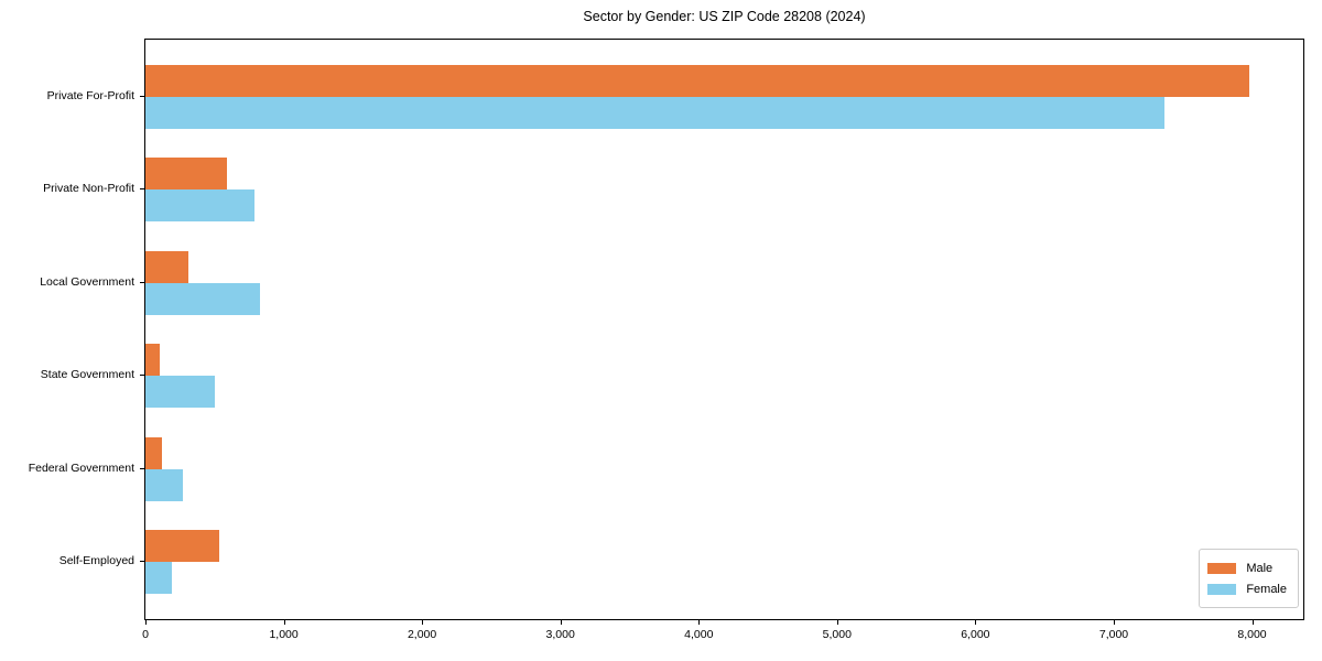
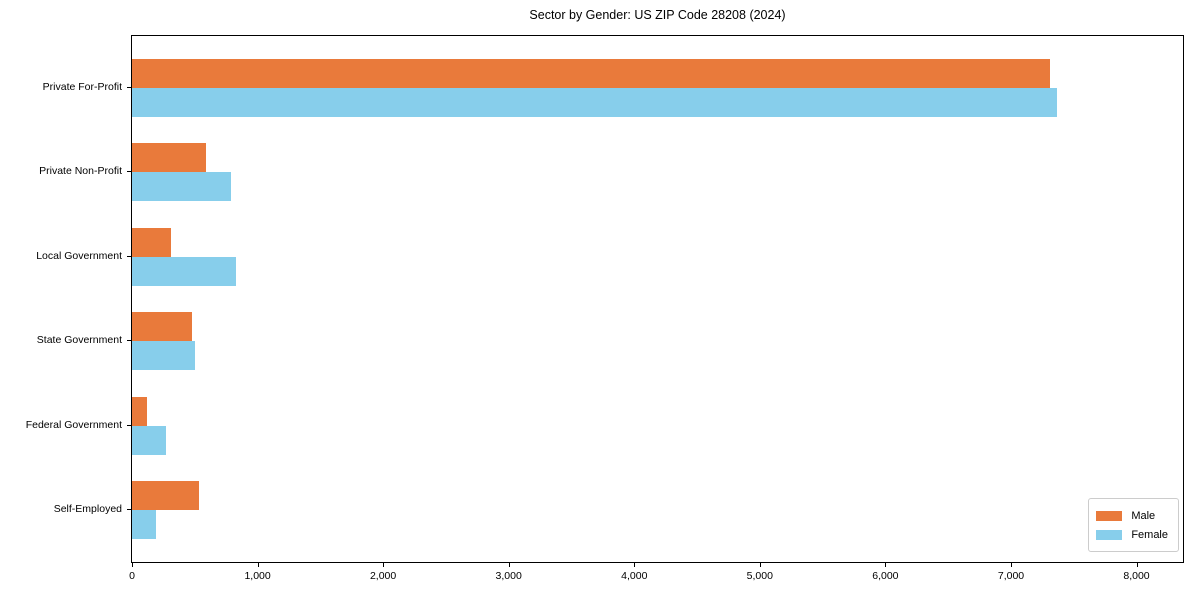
Male/Private For-Profit: 7980 -> 7310
Male/State Government: 100 -> 480
